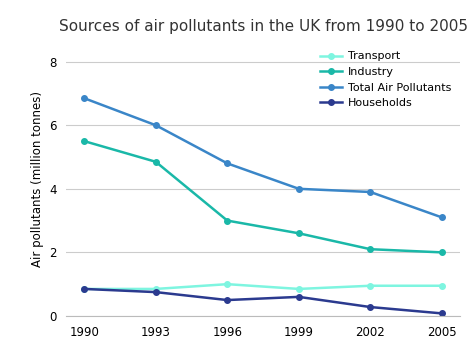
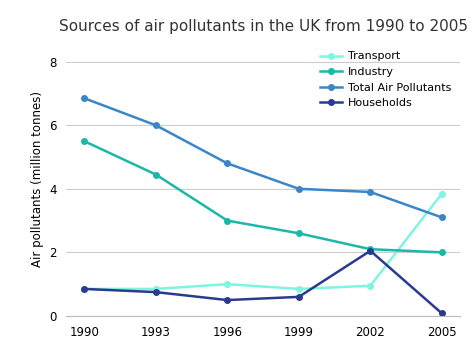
Industry/1993: 4.85 -> 4.45
Households/2002: 0.28 -> 2.05
Transport/2005: 0.95 -> 3.85
